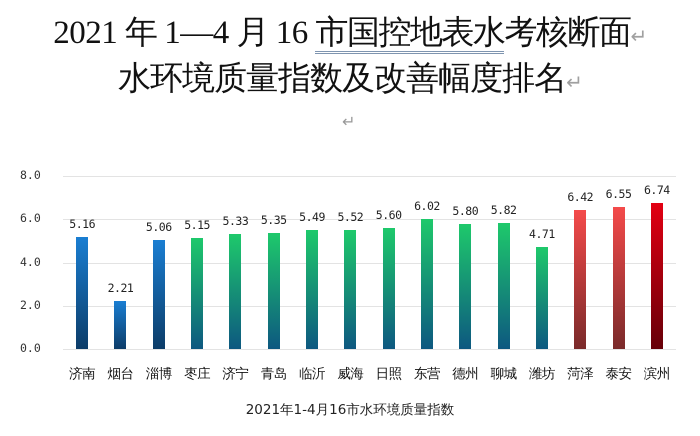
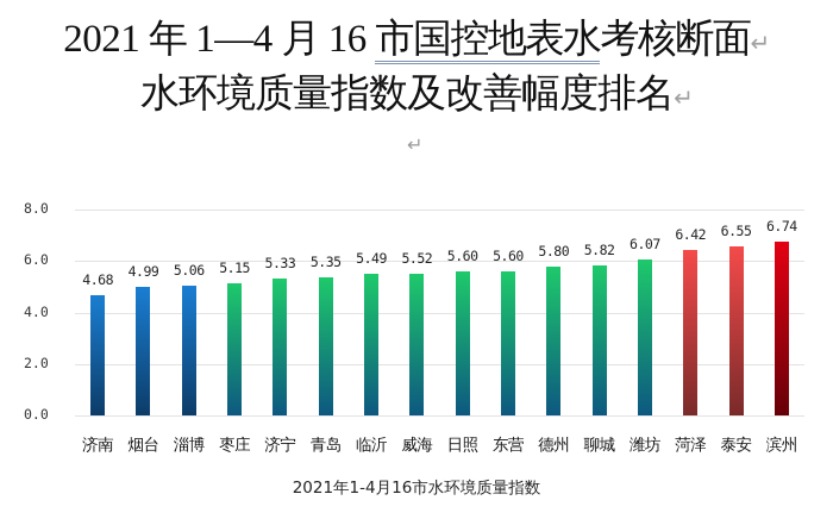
济南: 5.16 -> 4.68
烟台: 2.21 -> 4.99
东营: 6.02 -> 5.60
潍坊: 4.71 -> 6.07
